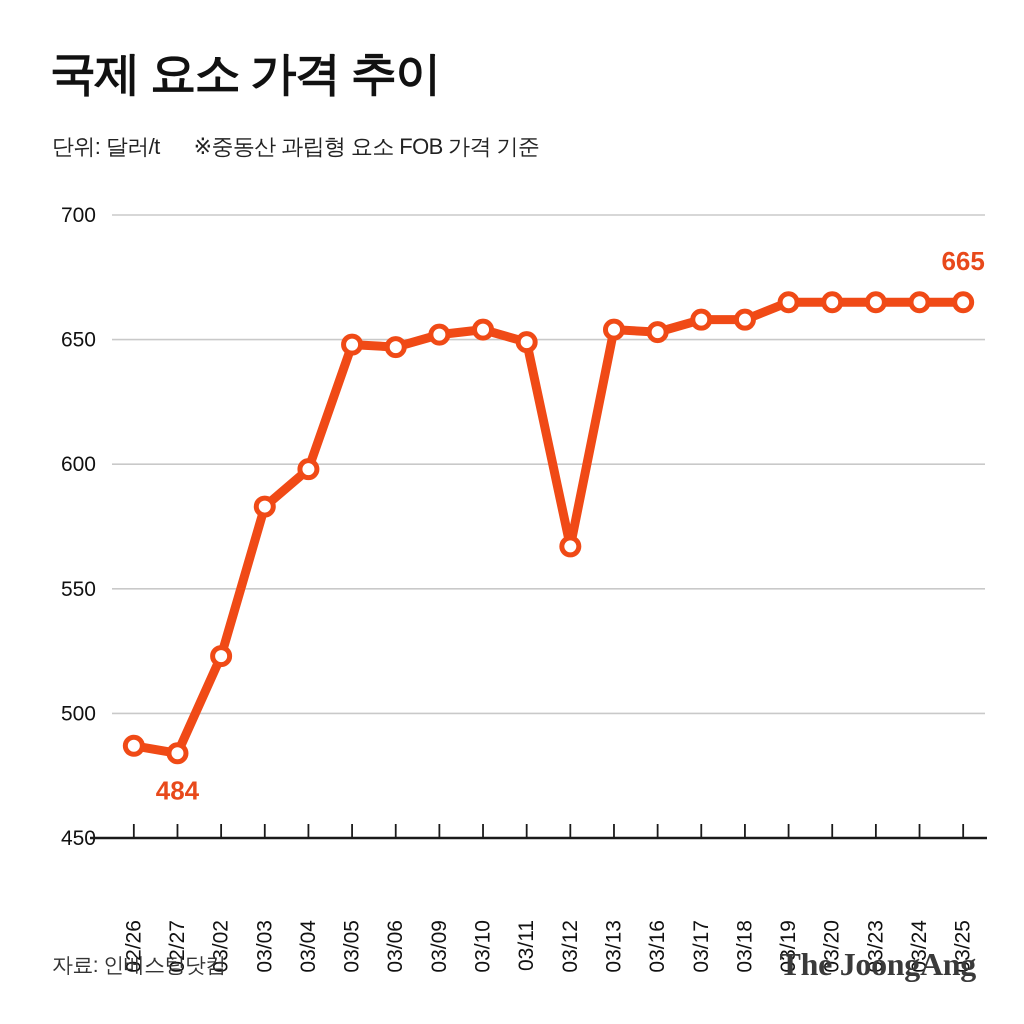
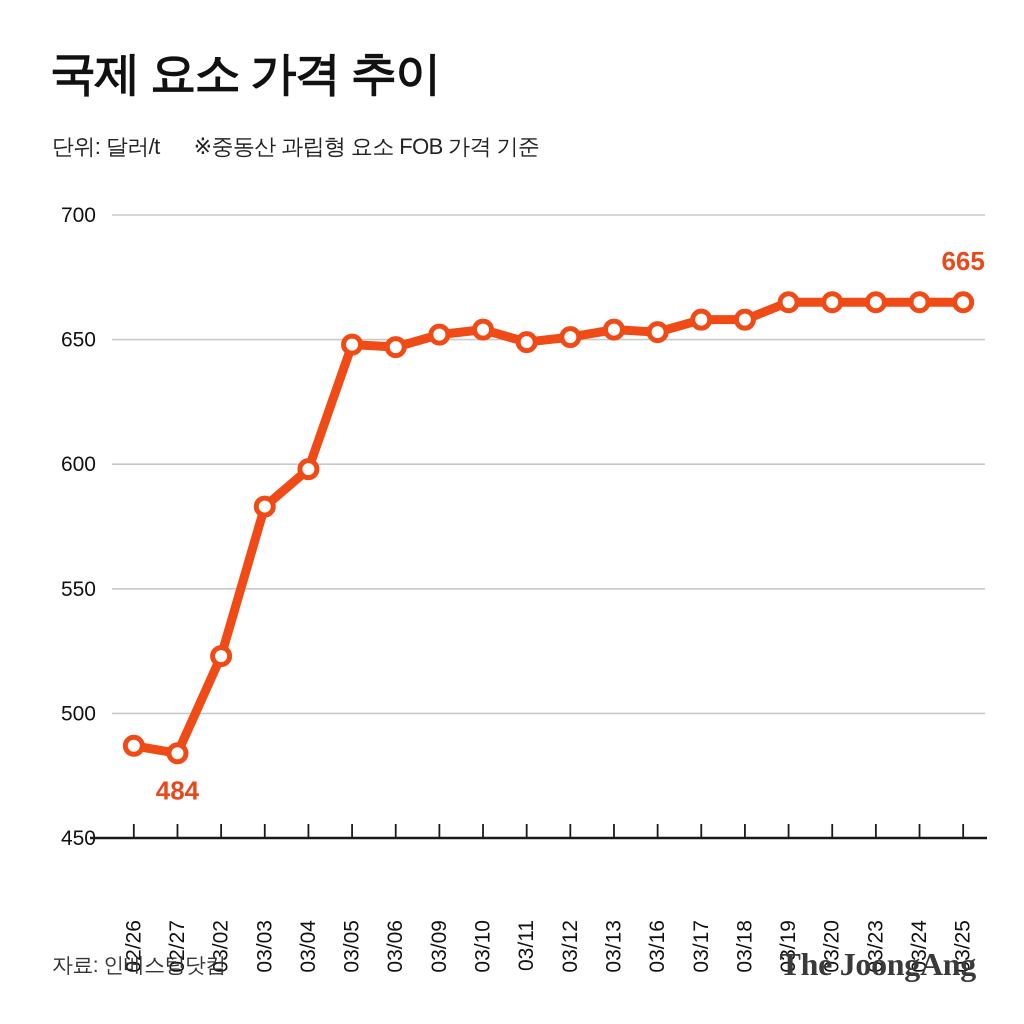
03/12: 567 -> 651
